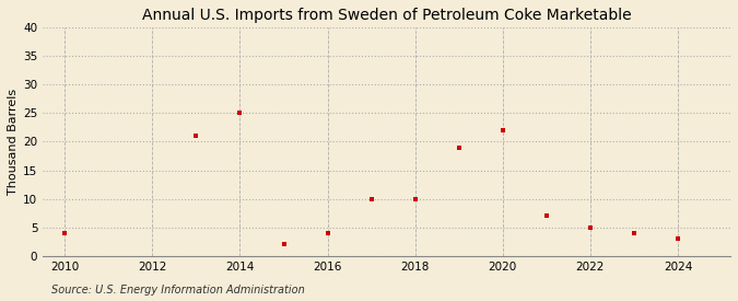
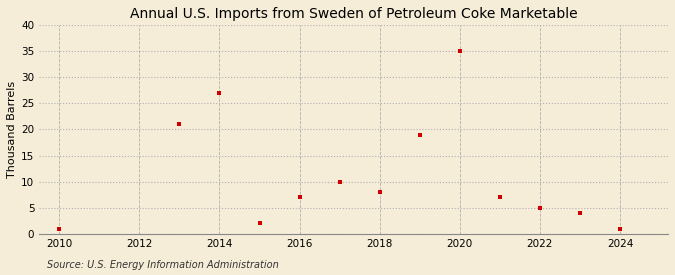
2010: 4 -> 1
2014: 25 -> 27
2016: 4 -> 7
2018: 10 -> 8
2020: 22 -> 35
2024: 3 -> 1
